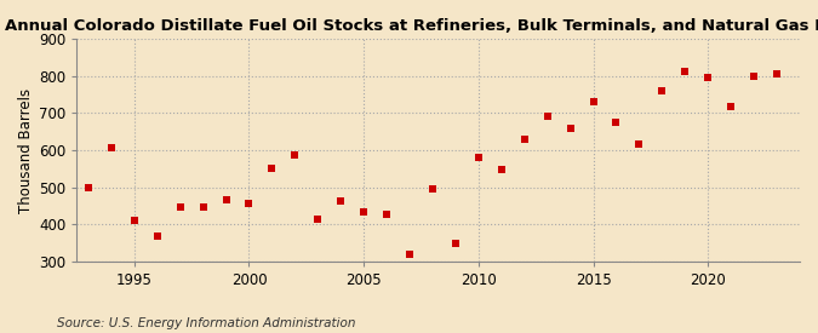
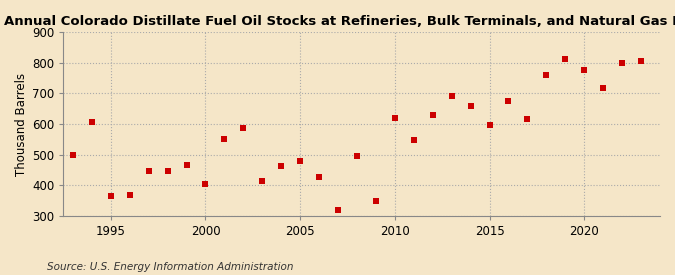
1995: 410 -> 365
2000: 457 -> 405
2005: 432 -> 480
2010: 580 -> 620
2015: 730 -> 595
2020: 795 -> 775
